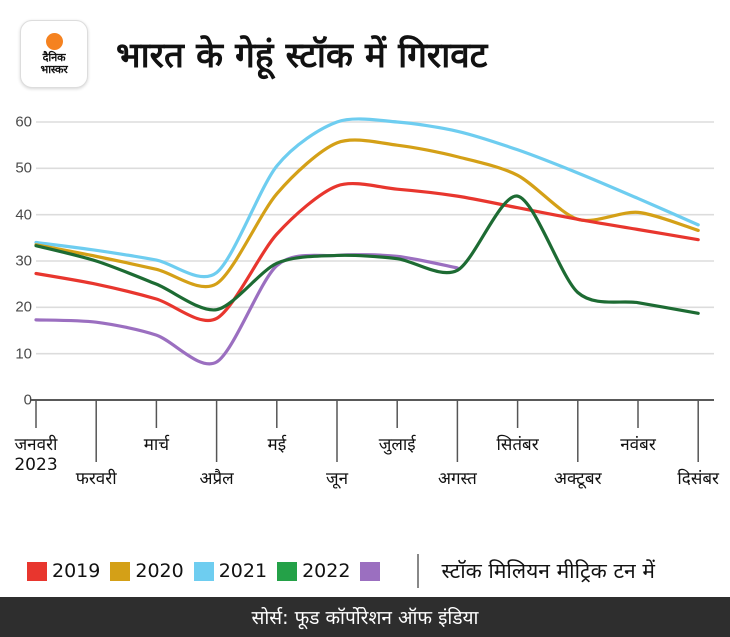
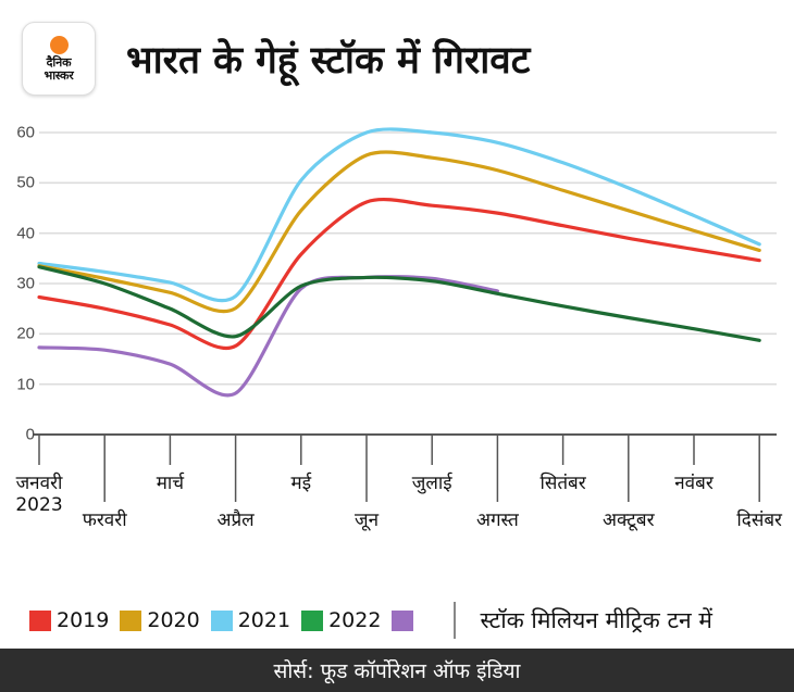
2022/सितंबर: 44 -> 26
2020/अक्टूबर: 39 -> 44
